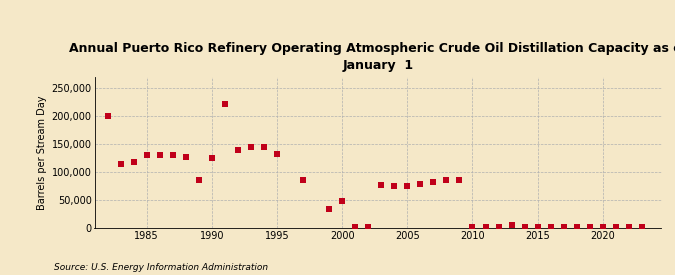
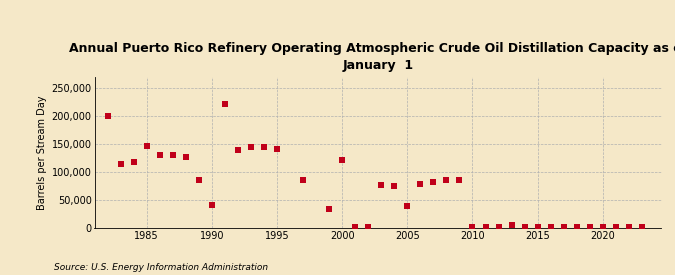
1985: 130,000 -> 146,000
1990: 126,000 -> 42,000
1995: 133,000 -> 142,000
2000: 48,000 -> 122,000
2005: 75,000 -> 40,000
